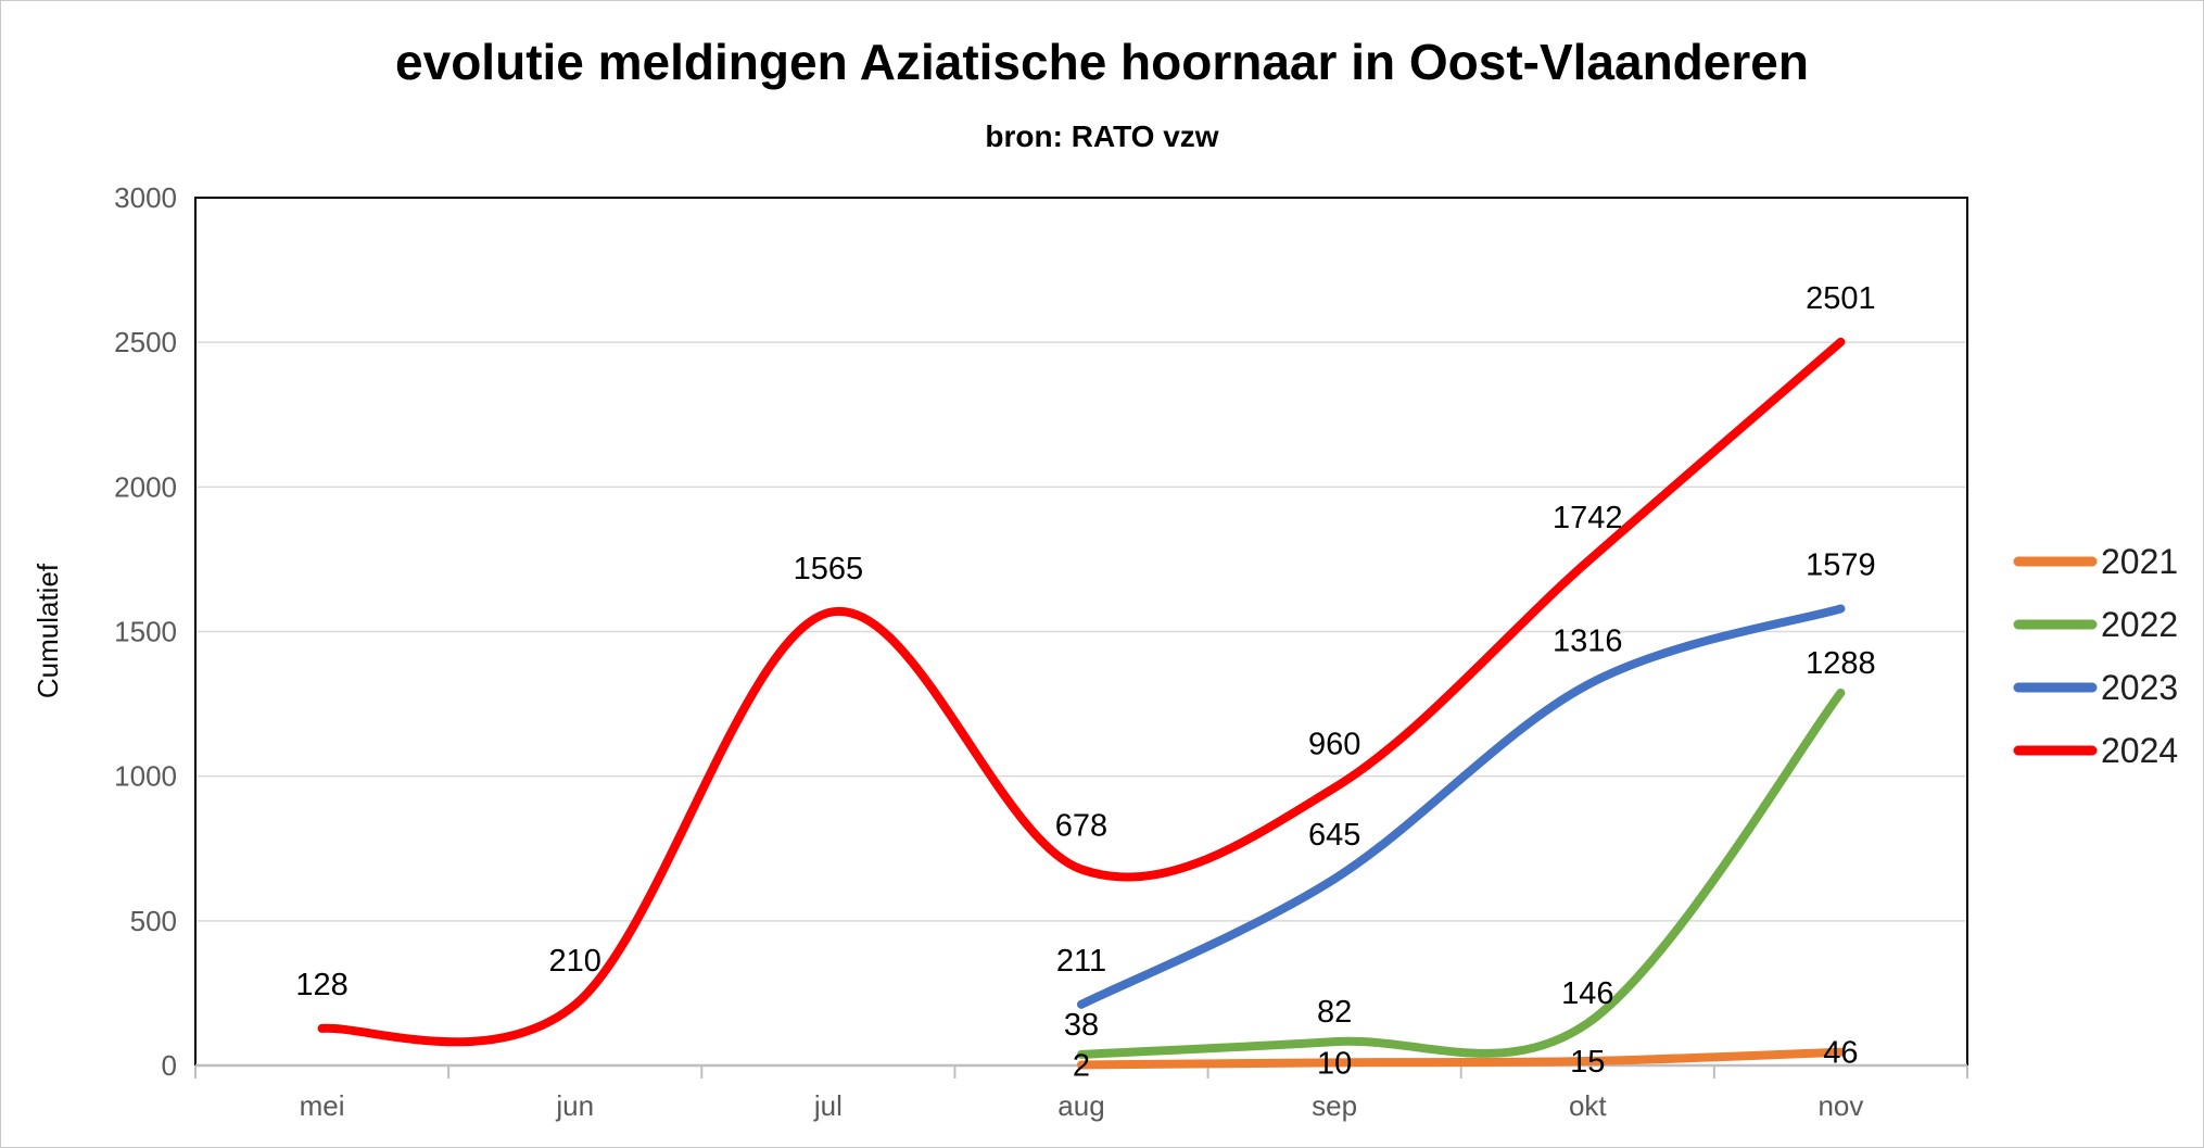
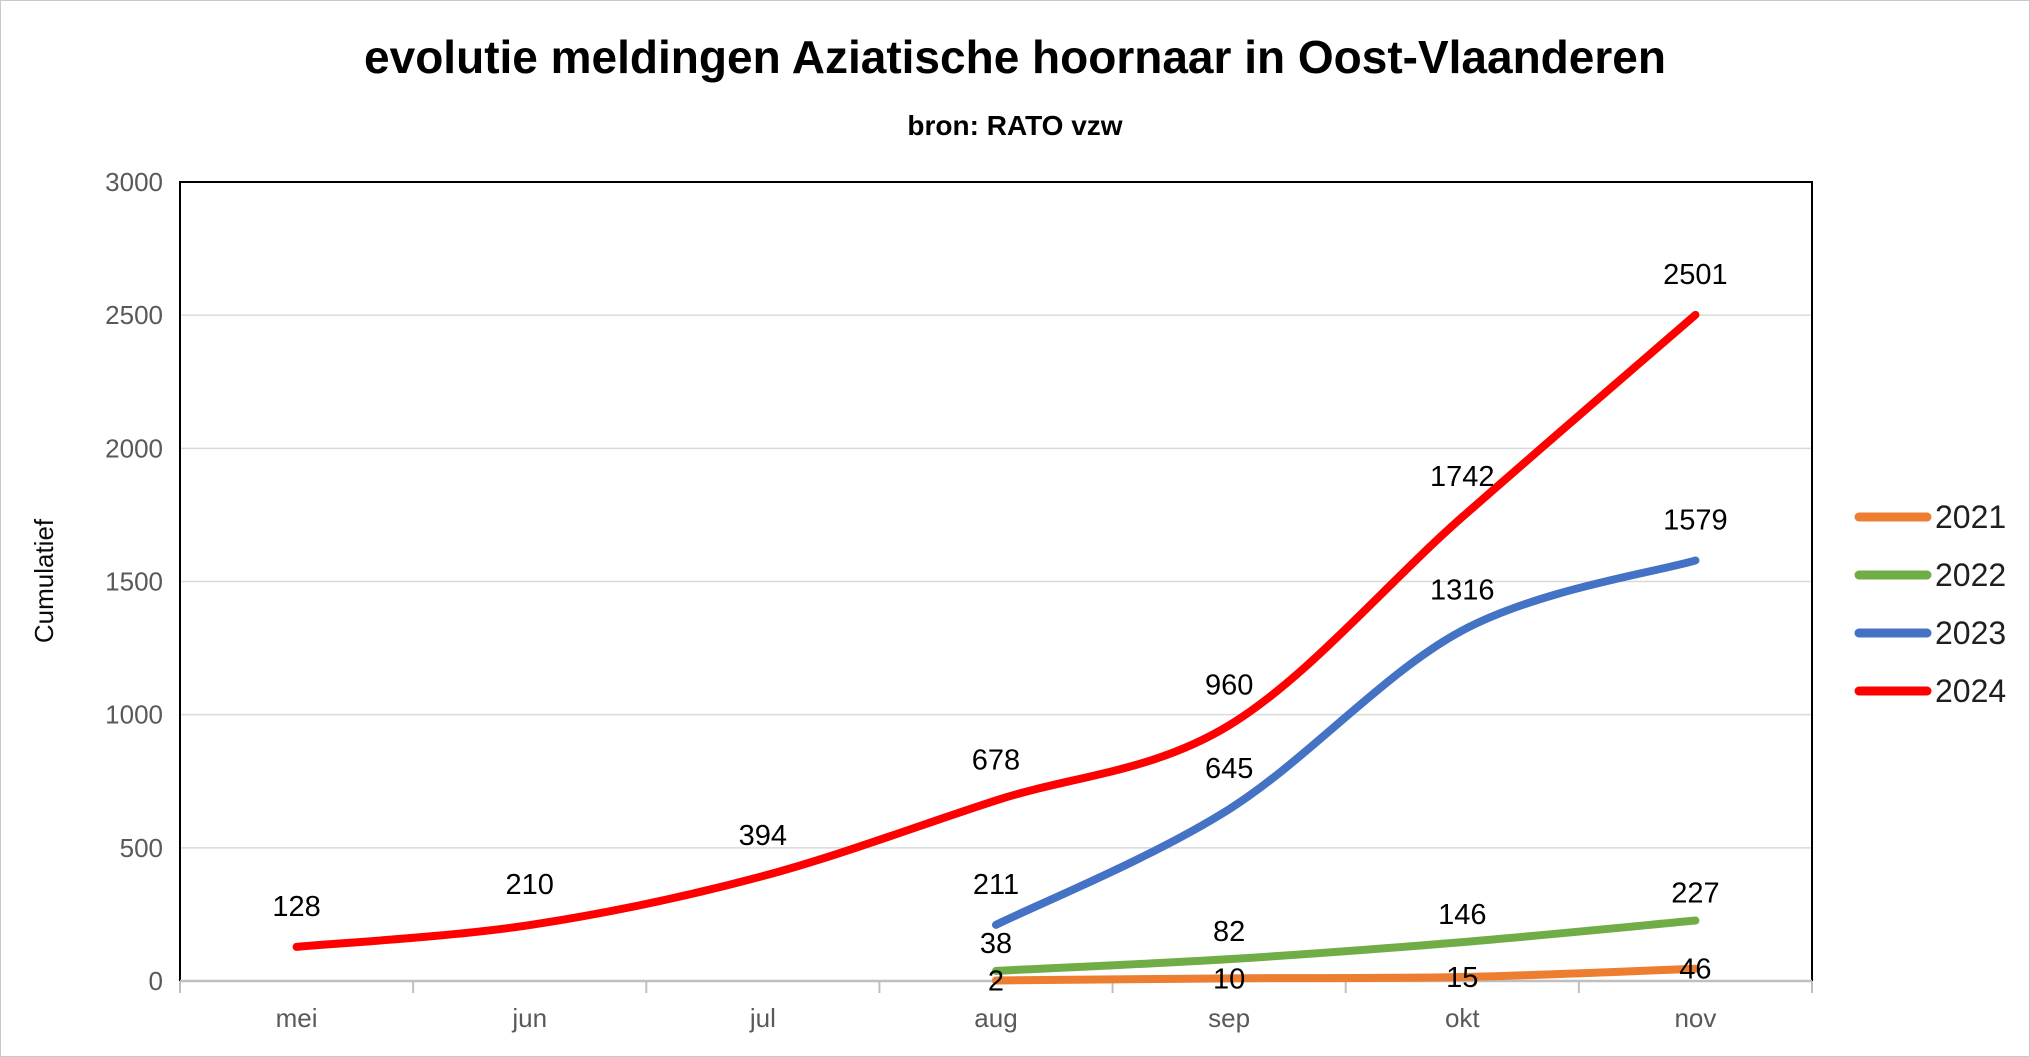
2024/jul: 1565 -> 394
2022/nov: 1288 -> 227
